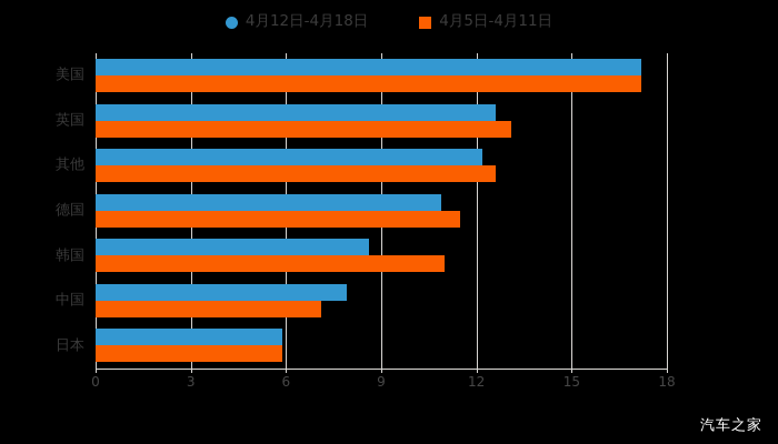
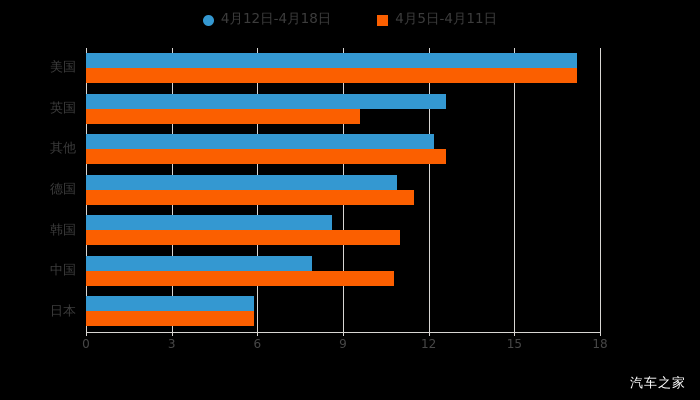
4月5日-4月11日/英国: 13.1 -> 9.6
4月5日-4月11日/中国: 7.1 -> 10.8
